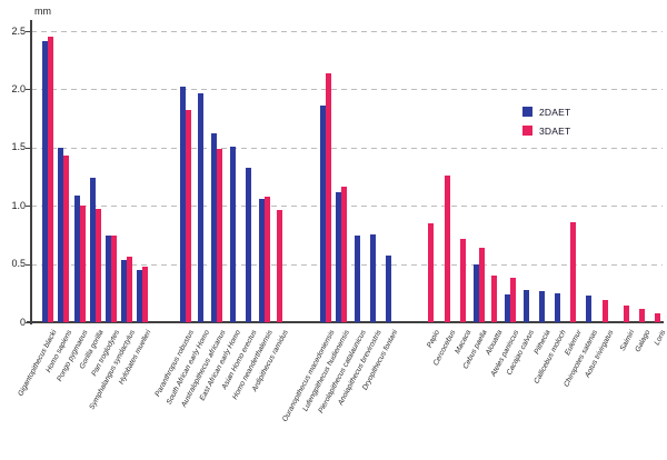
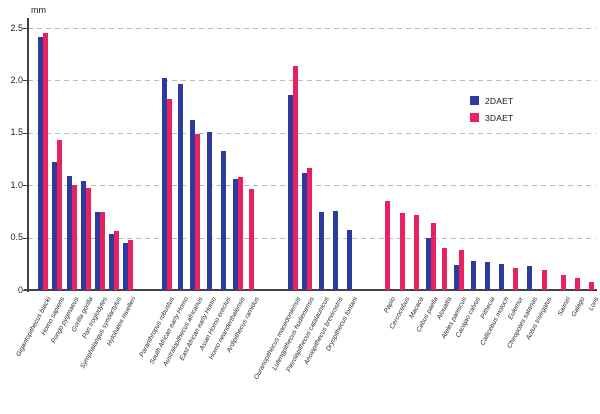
2DAET/Homo sapiens: 1.50 -> 1.22
2DAET/Gorilla gorilla: 1.24 -> 1.04
3DAET/Cercocebus: 1.26 -> 0.73
3DAET/Eulemur: 0.86 -> 0.21
